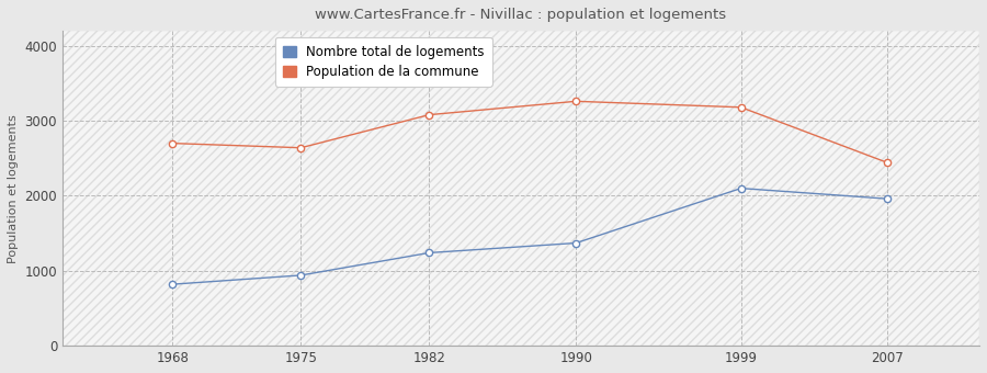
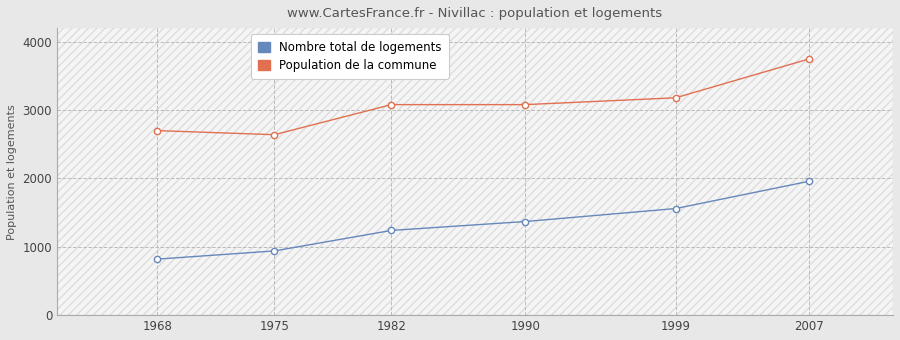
Population de la commune/1990: 3260 -> 3080
Nombre total de logements/1999: 2100 -> 1560
Population de la commune/2007: 2440 -> 3750
